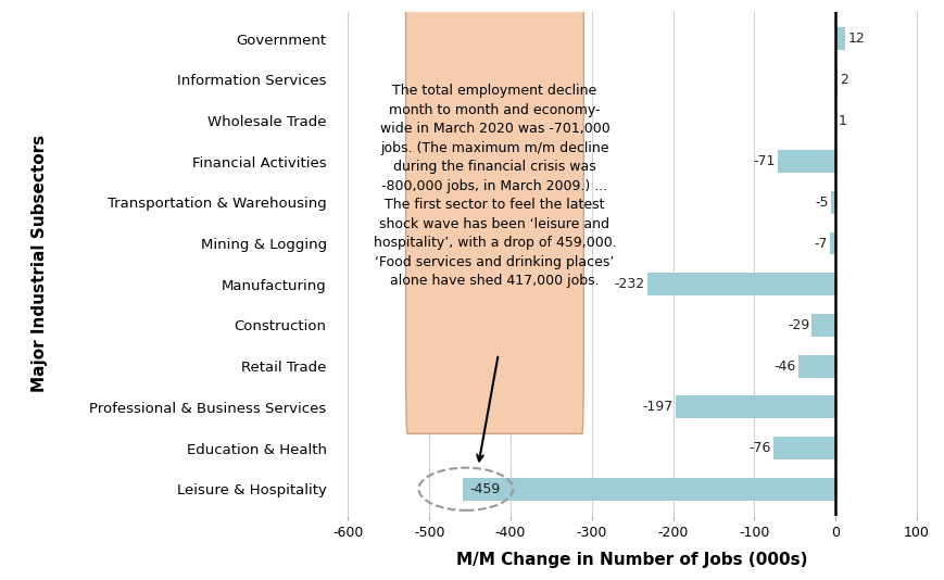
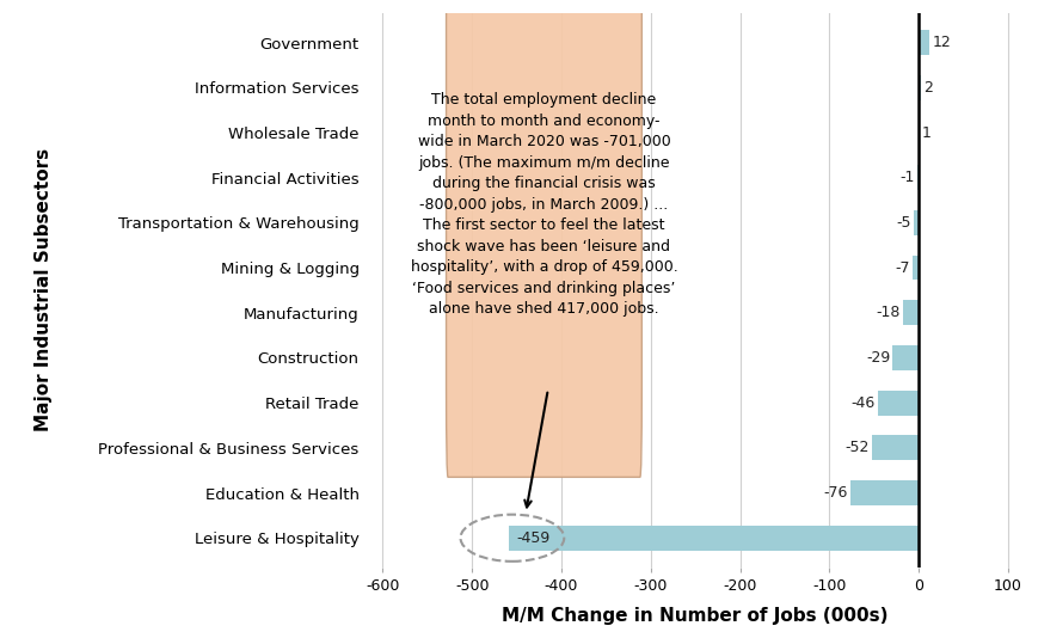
Financial Activities: -71 -> -1
Manufacturing: -232 -> -18
Professional & Business Services: -197 -> -52
